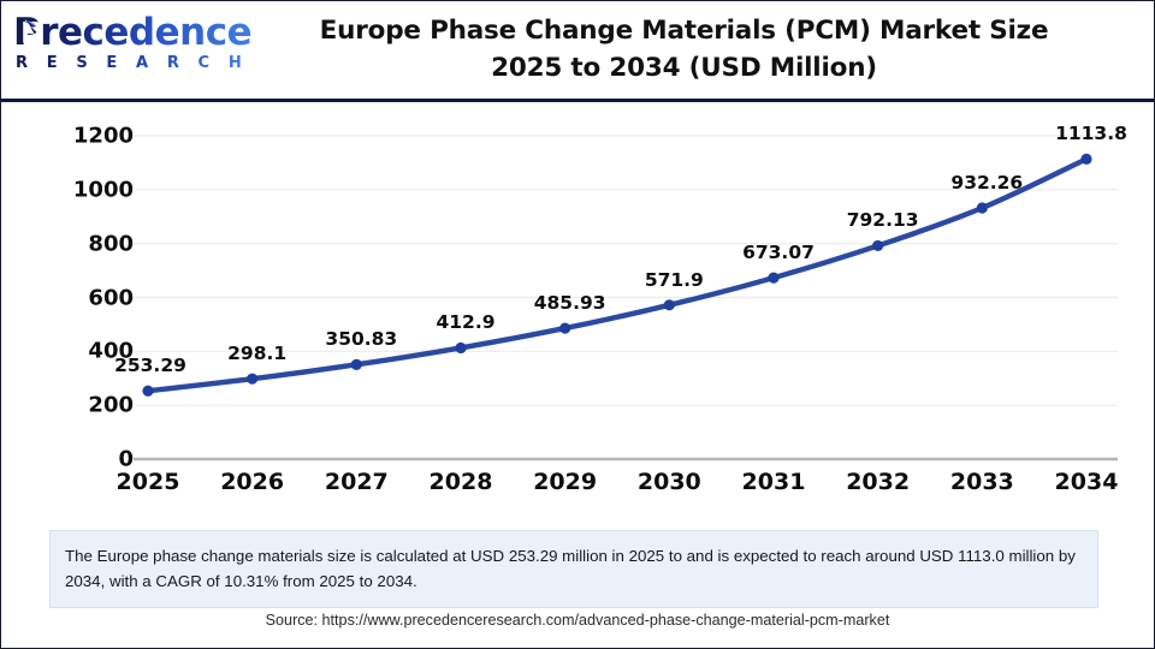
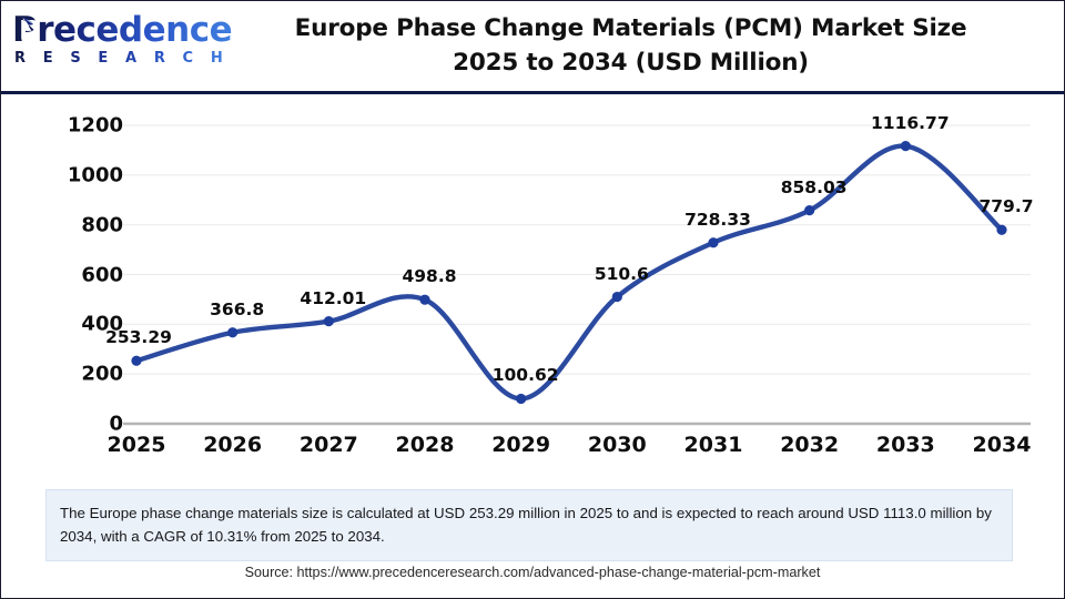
2026: 298.1 -> 366.8
2027: 350.83 -> 412.01
2028: 412.9 -> 498.8
2029: 485.93 -> 100.62
2030: 571.9 -> 510.6
2031: 673.07 -> 728.33
2032: 792.13 -> 858.03
2033: 932.26 -> 1116.77
2034: 1113.8 -> 779.7
